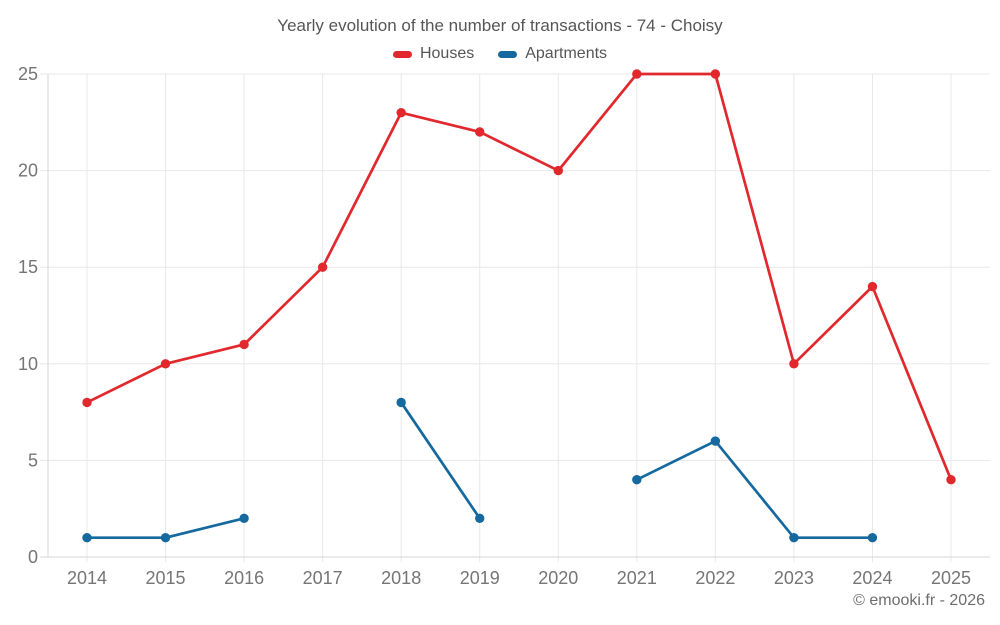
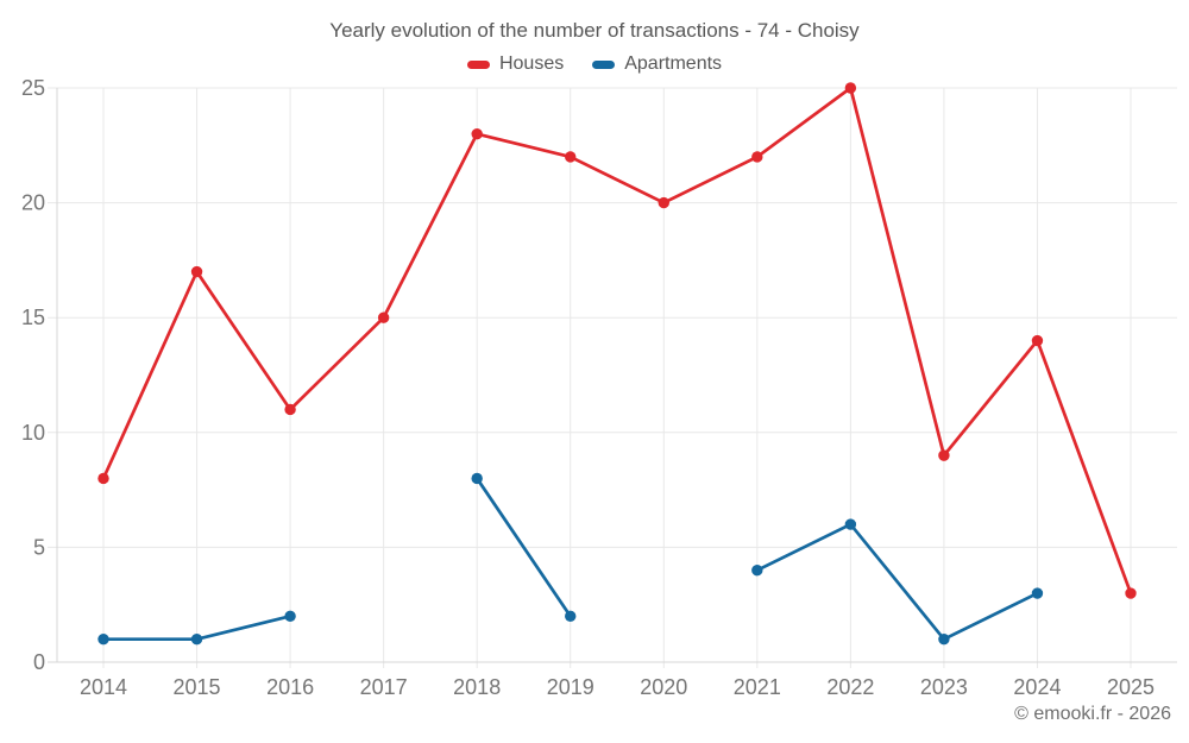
Houses/2015: 10 -> 17
Houses/2021: 25 -> 22
Houses/2023: 10 -> 9
Apartments/2024: 1 -> 3
Houses/2025: 4 -> 3
